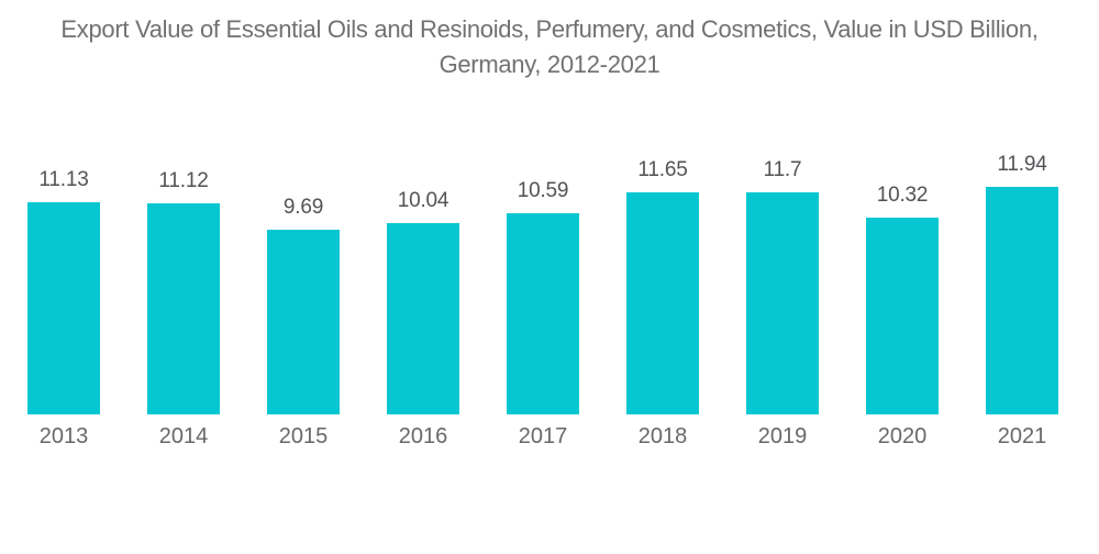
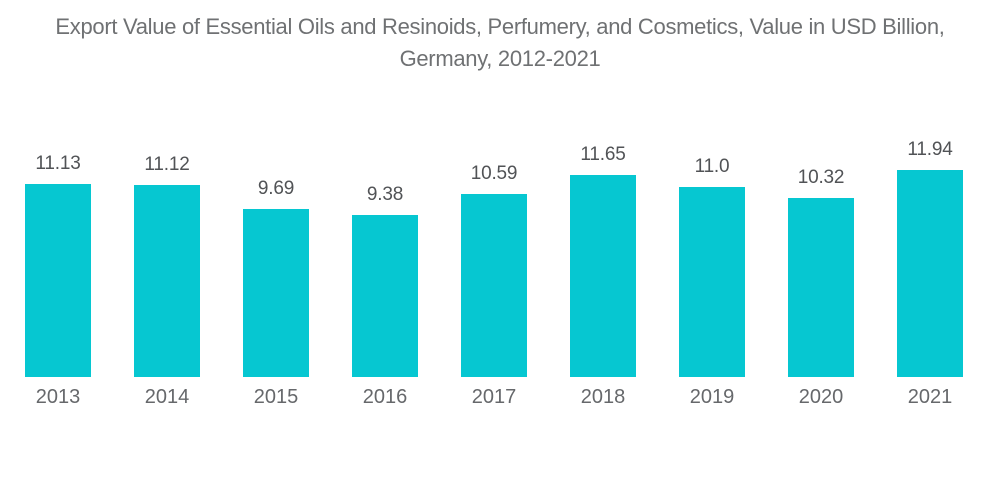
2016: 10.04 -> 9.38
2019: 11.7 -> 11.0
